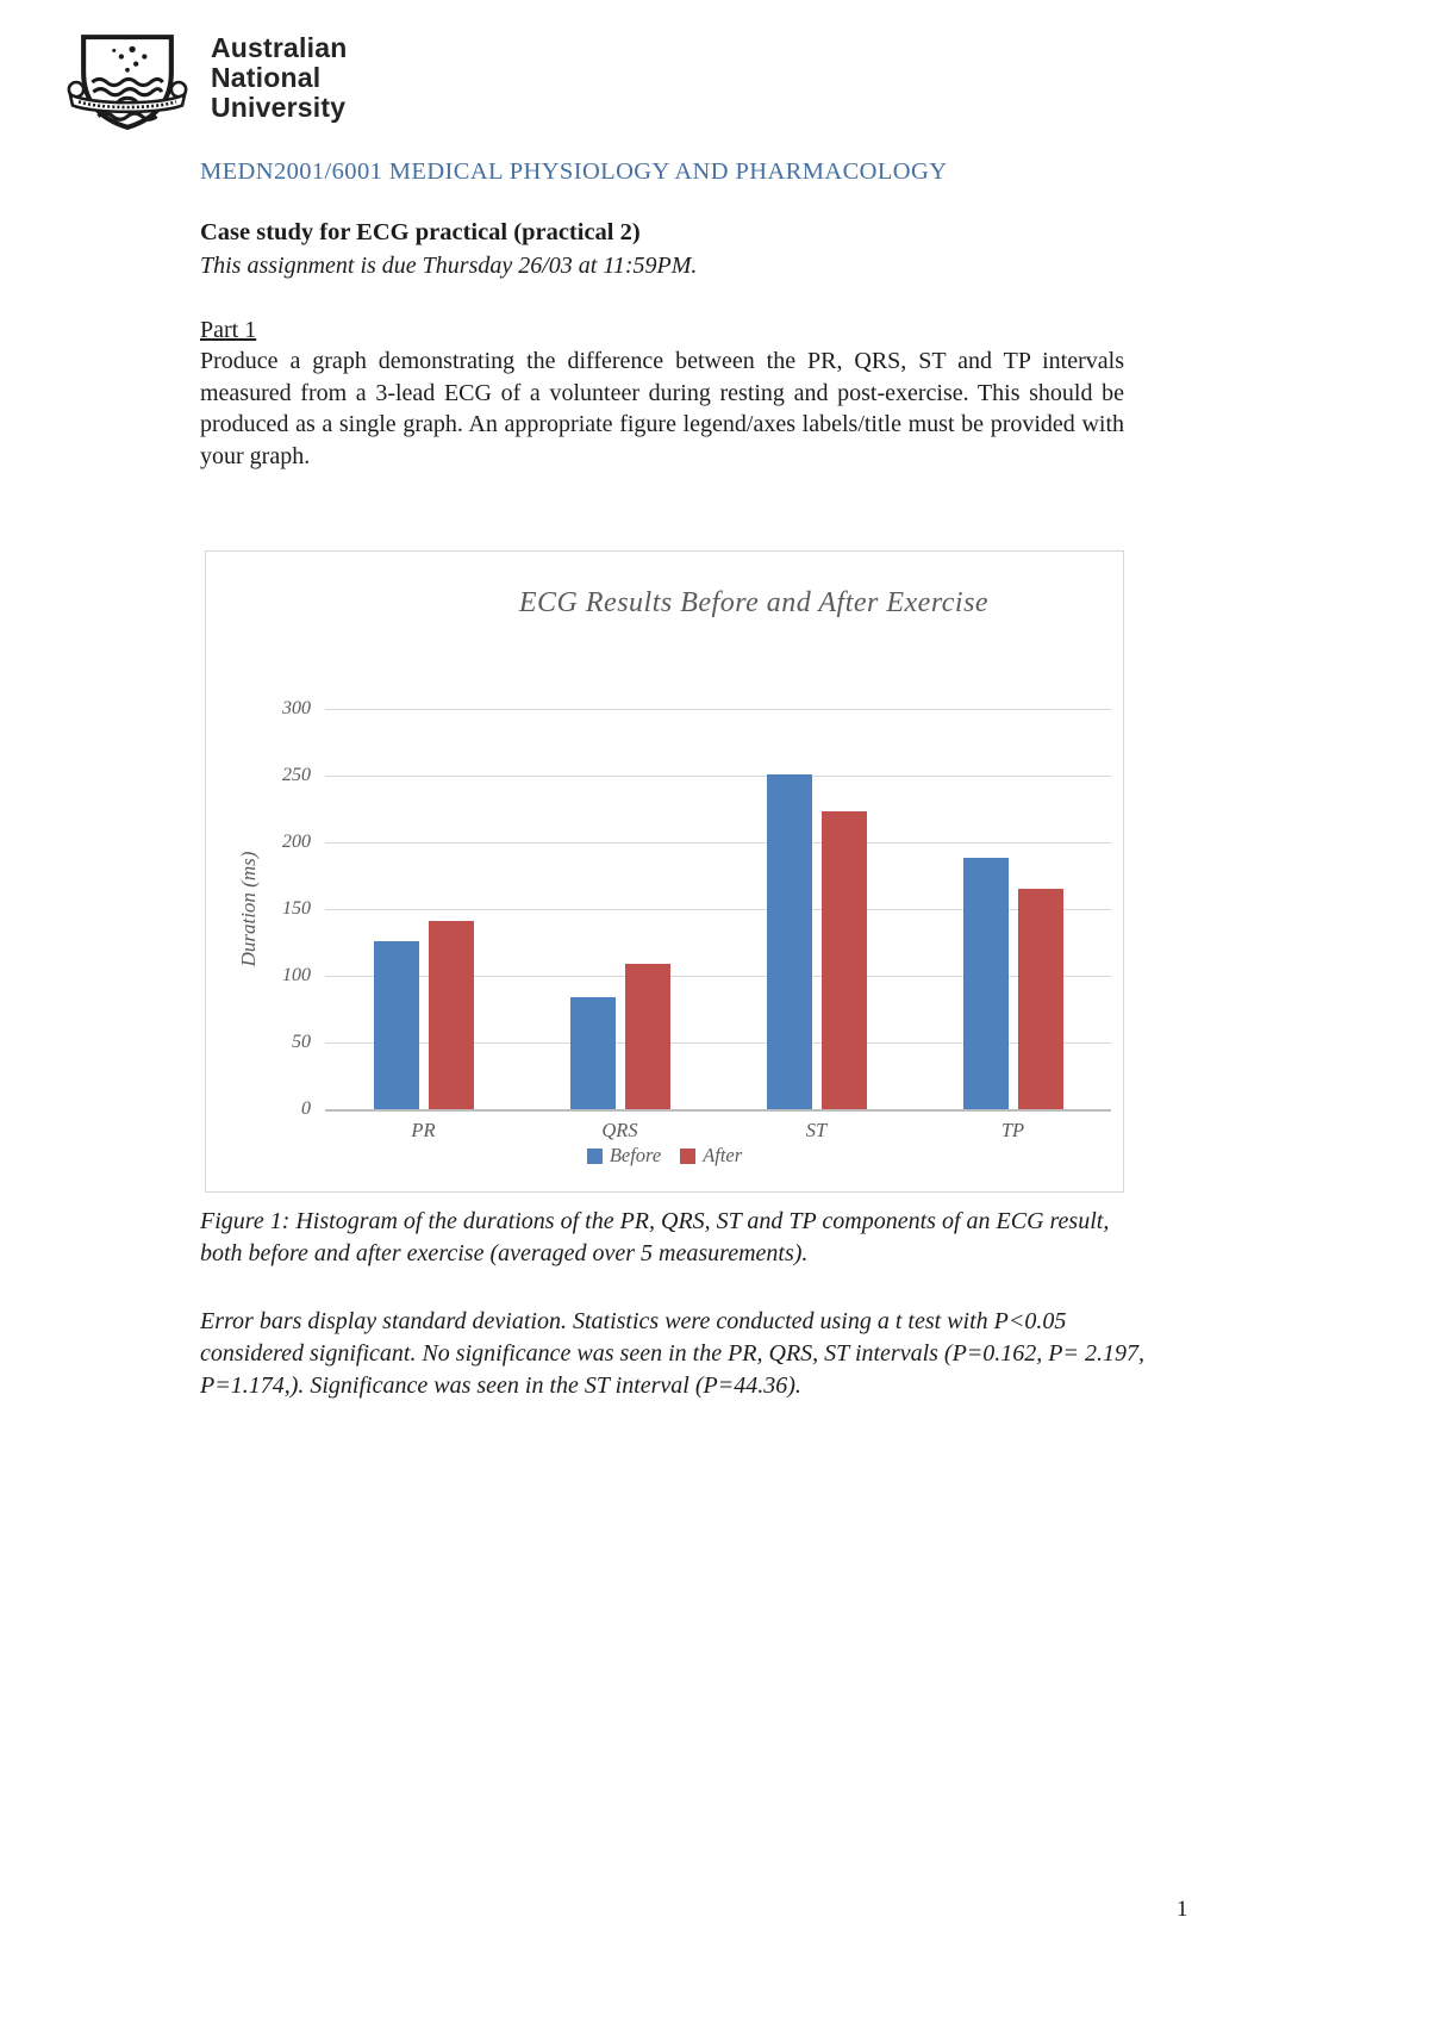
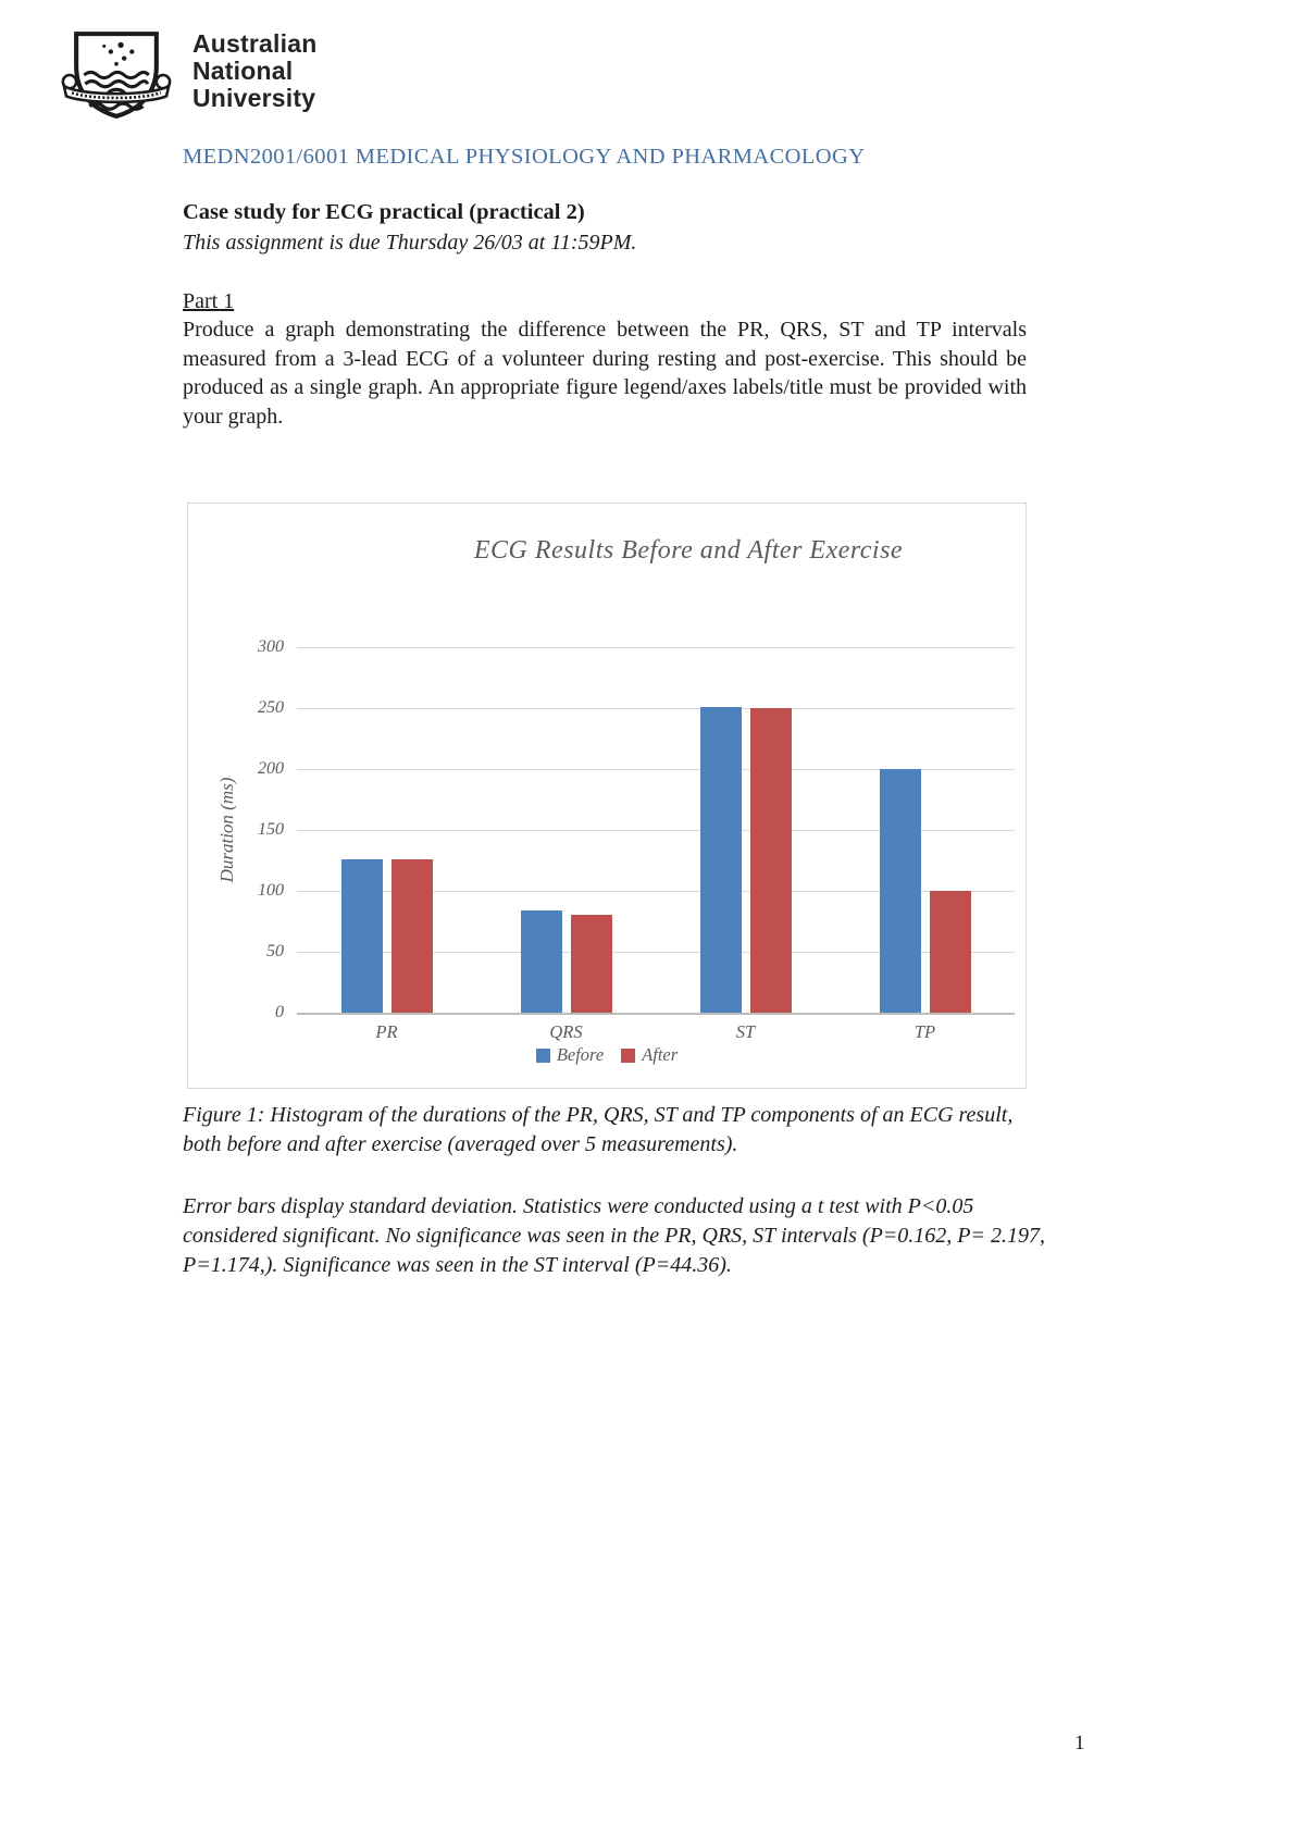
After/PR: 141 -> 126
After/QRS: 109 -> 80
After/ST: 223 -> 250
Before/TP: 188 -> 200
After/TP: 165 -> 100
